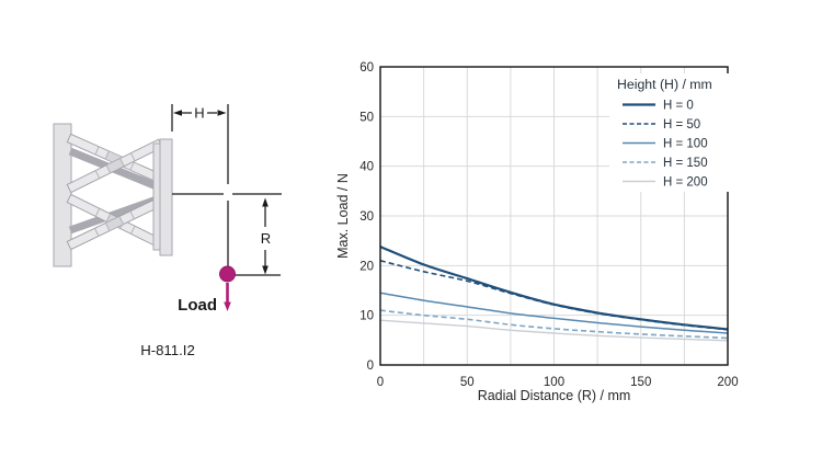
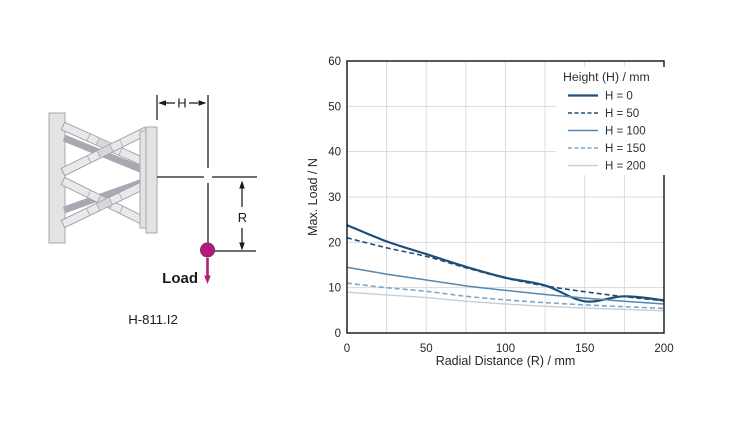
H = 0/150: 9 -> 7
